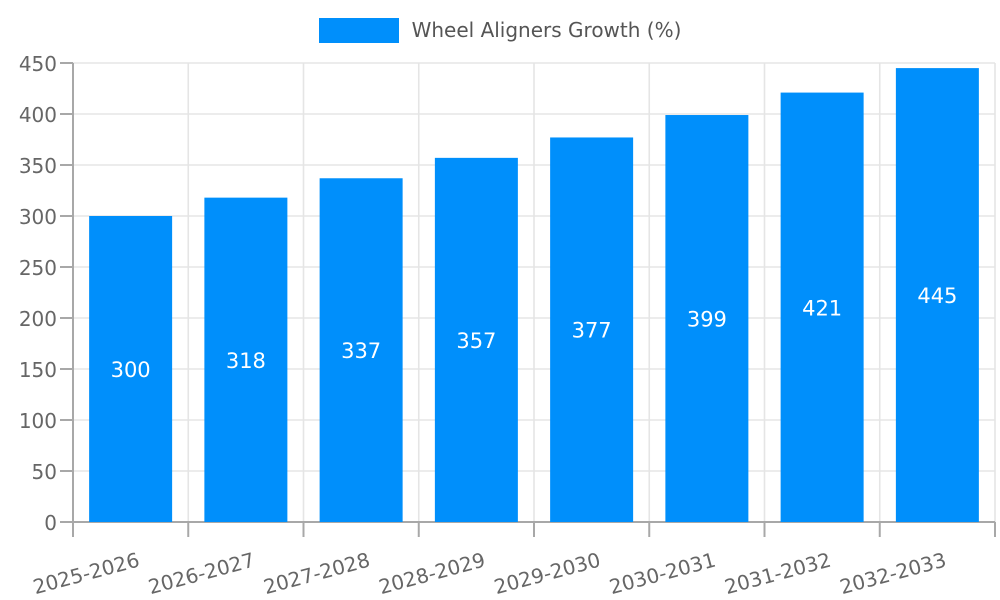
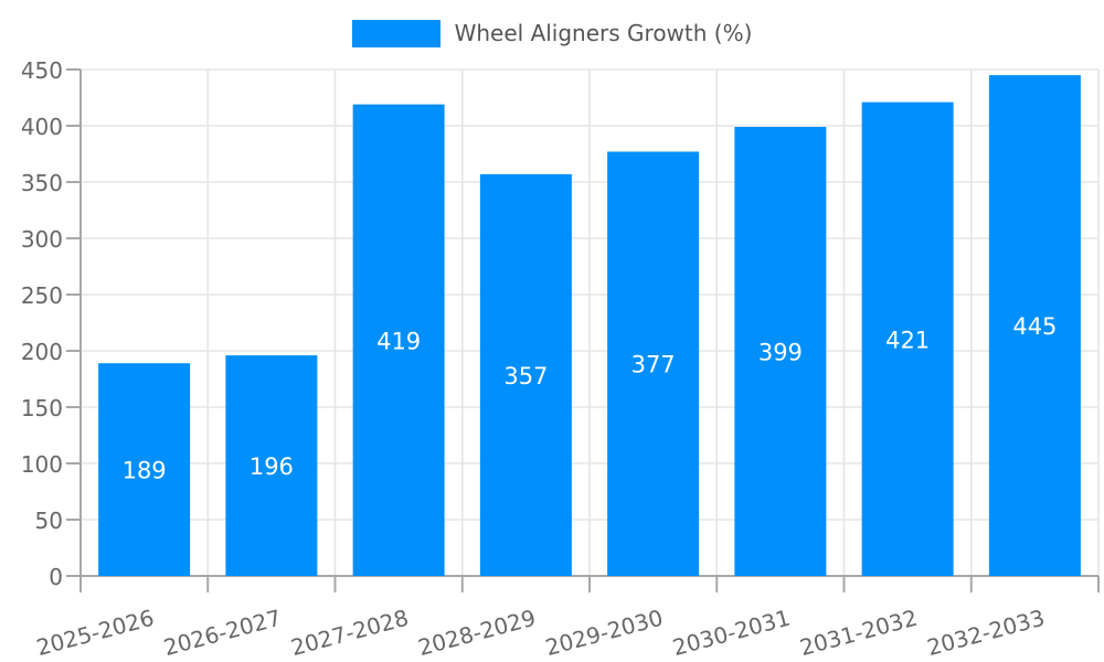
2025-2026: 300 -> 189
2026-2027: 318 -> 196
2027-2028: 337 -> 419
